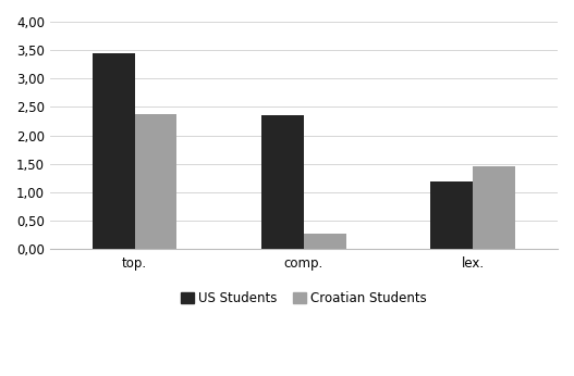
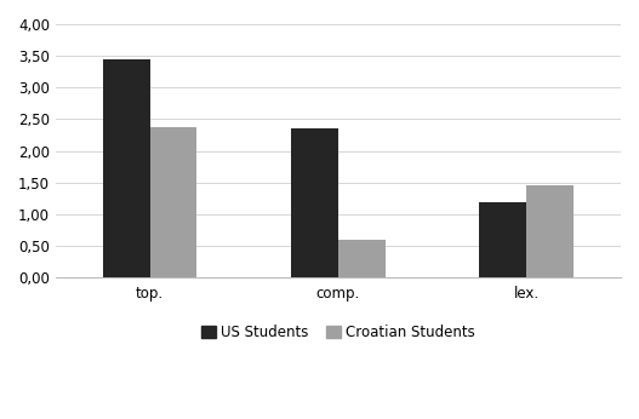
Croatian Students/comp.: 0,28 -> 0,60
